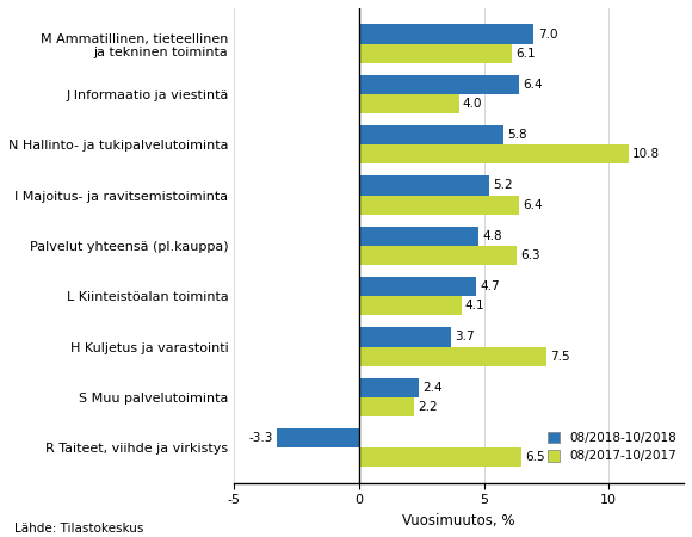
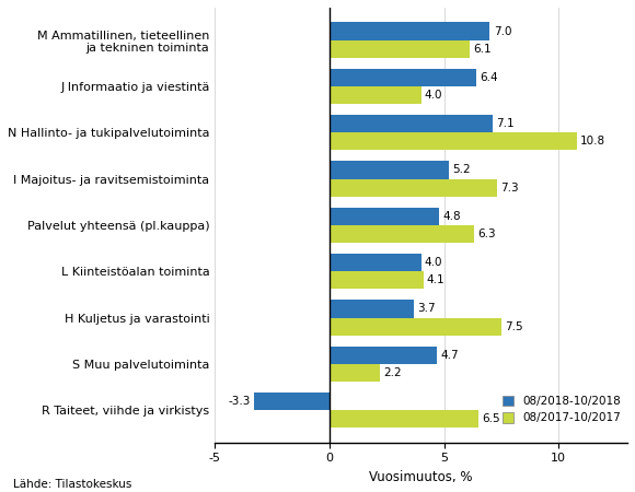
08/2018-10/2018/N Hallinto- ja tukipalvelutoiminta: 5.8 -> 7.1
08/2017-10/2017/I Majoitus- ja ravitsemistoiminta: 6.4 -> 7.3
08/2018-10/2018/L Kiinteistöalan toiminta: 4.7 -> 4.0
08/2018-10/2018/S Muu palvelutoiminta: 2.4 -> 4.7
